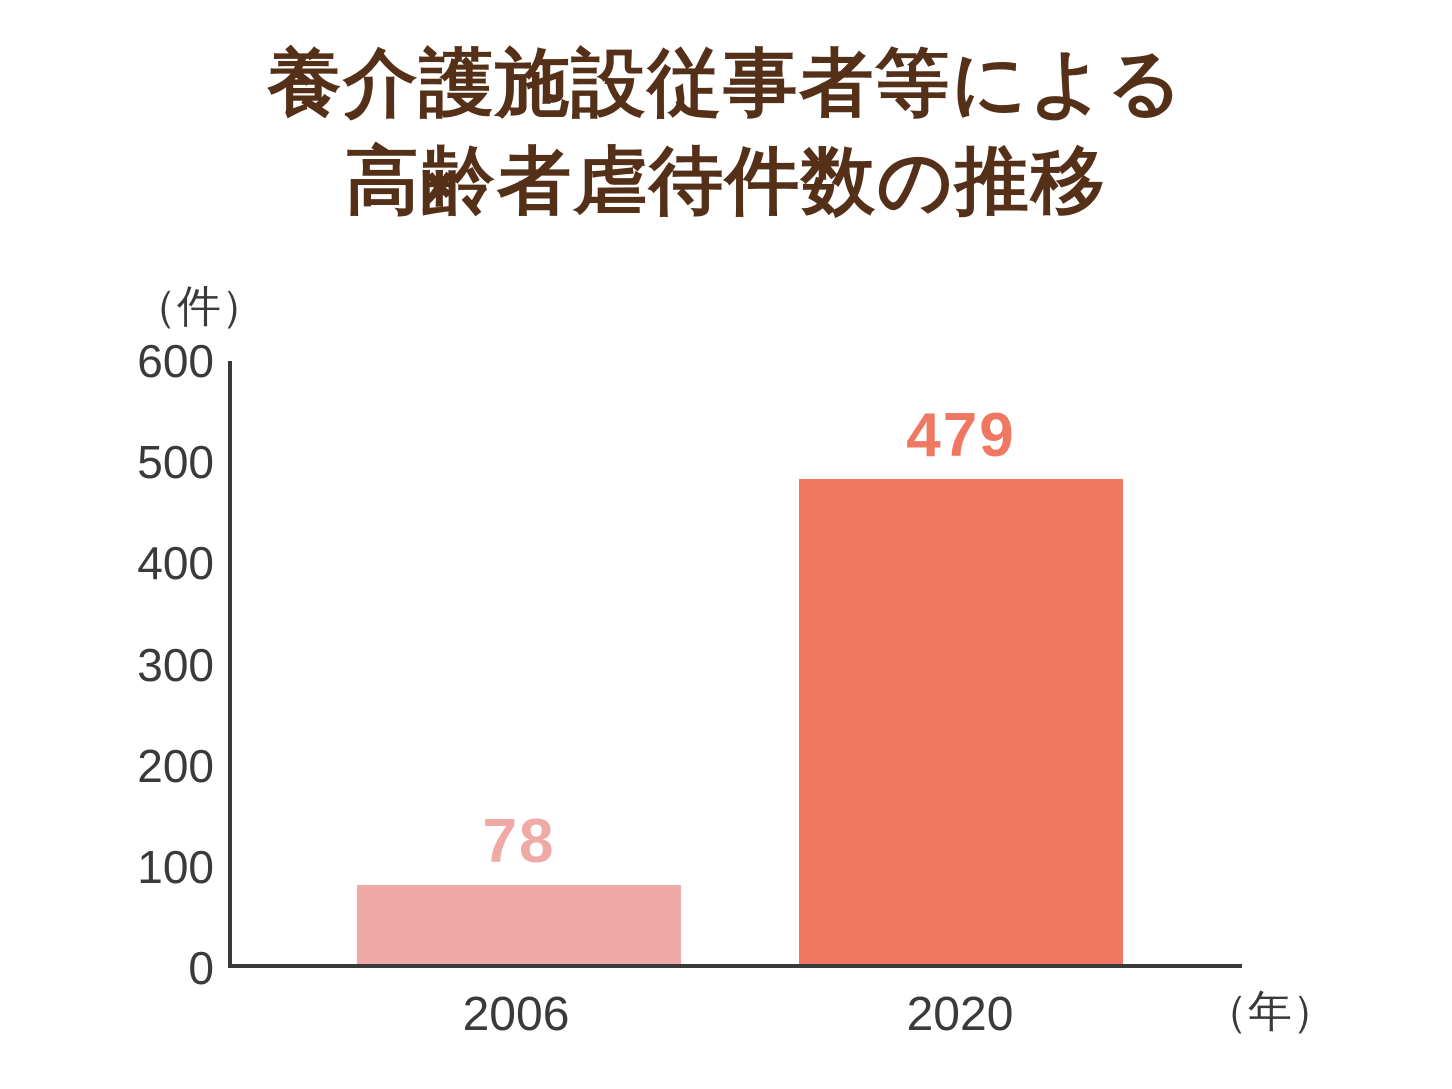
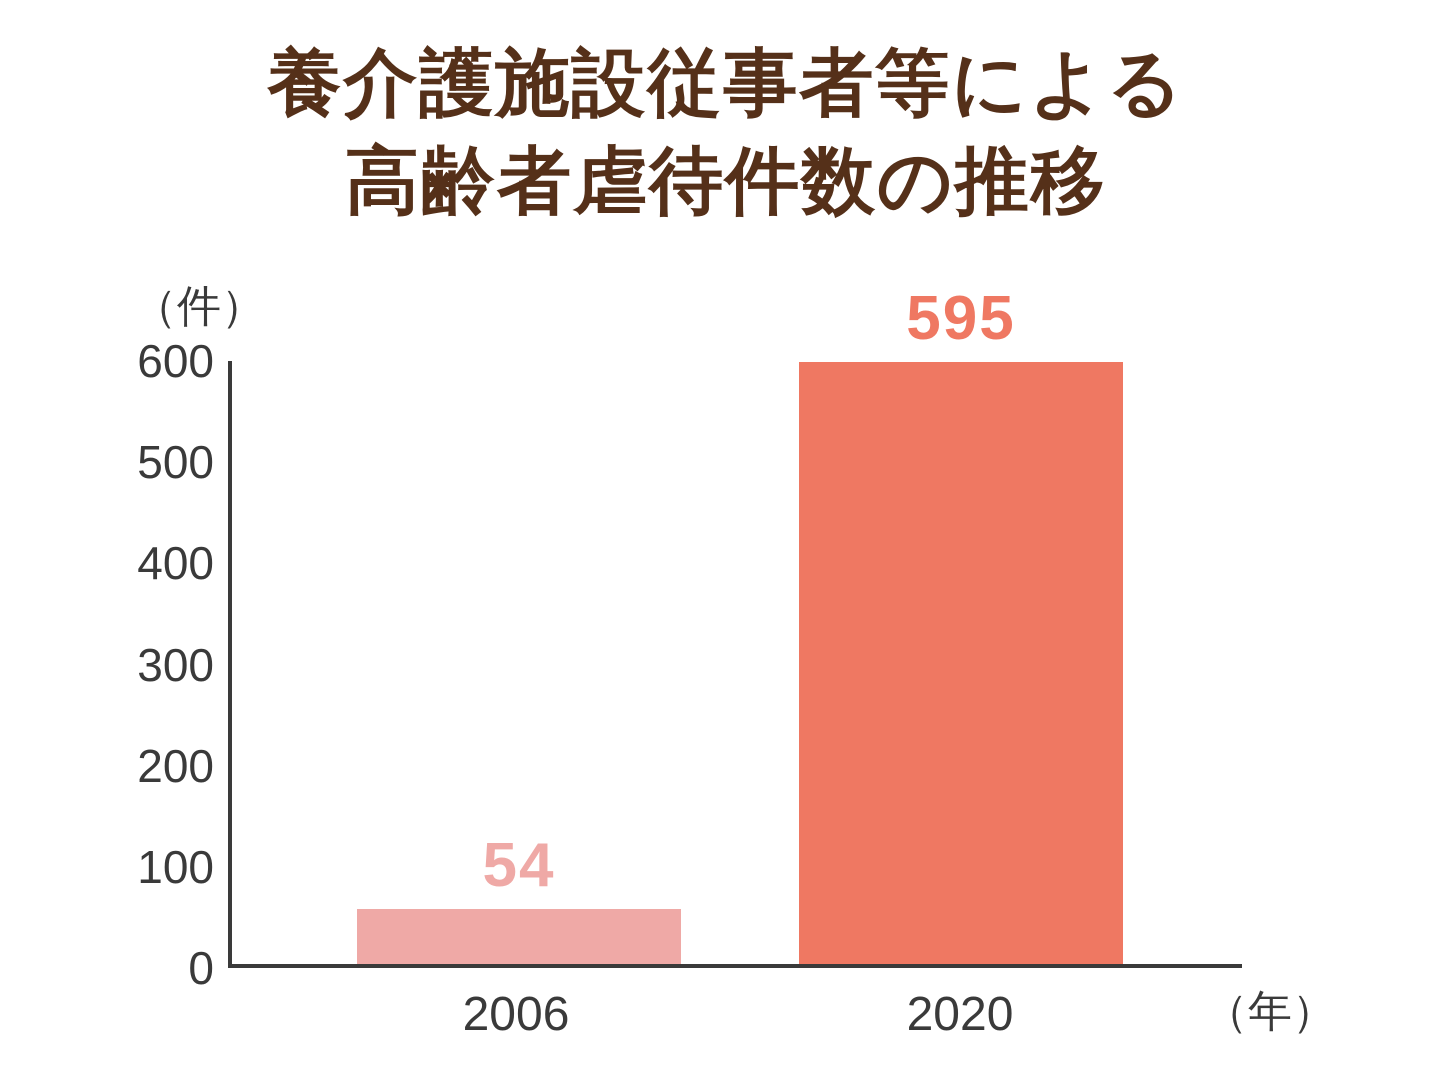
2006: 78 -> 54
2020: 479 -> 595
